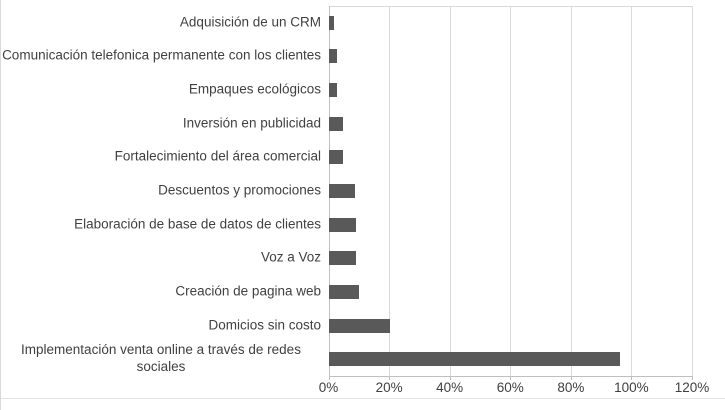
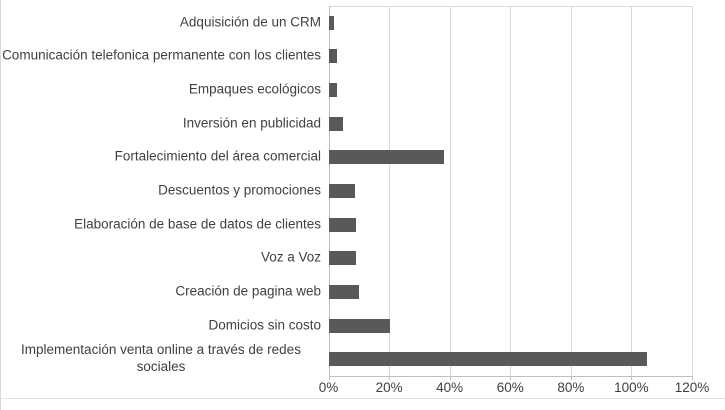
Fortalecimiento del área comercial: 4% -> 38%
Implementación venta online a través de redes sociales: 96% -> 105%
